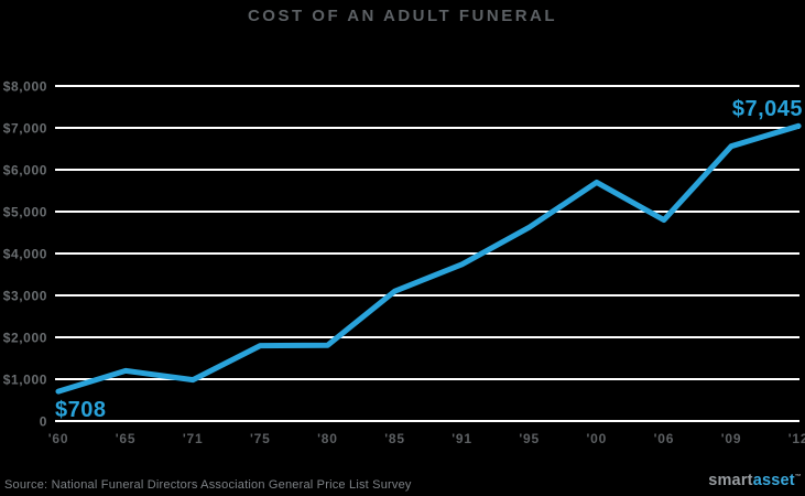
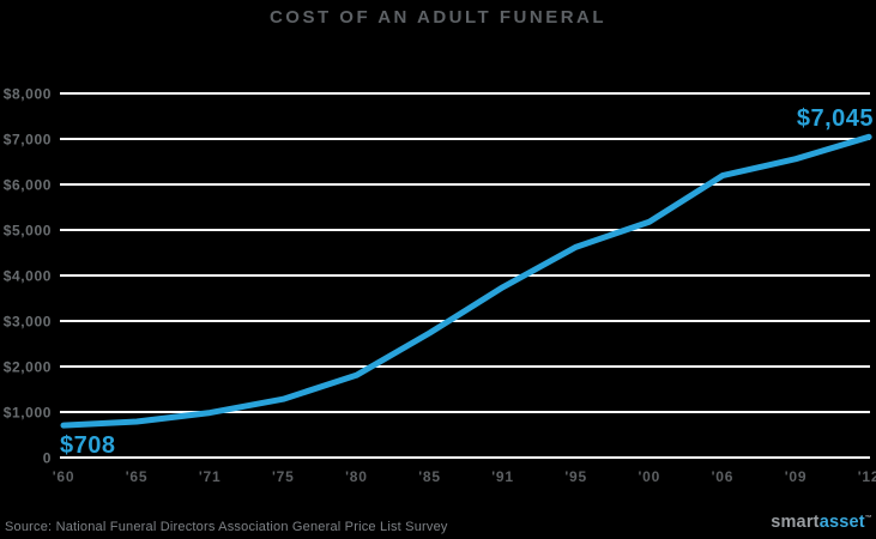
'65: $1200 -> $800
'75: $1800 -> $1300
'85: $3100 -> $2700
'00: $5700 -> $5200
'06: $4800 -> $6200
